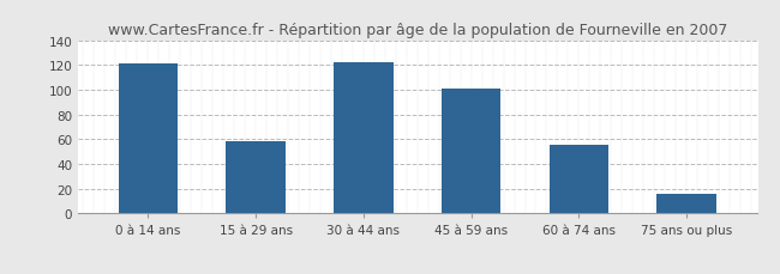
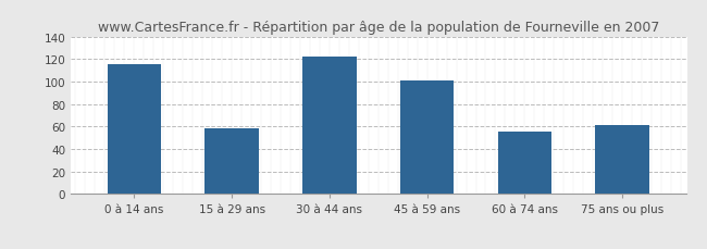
0 à 14 ans: 121 -> 115
75 ans ou plus: 16 -> 61
